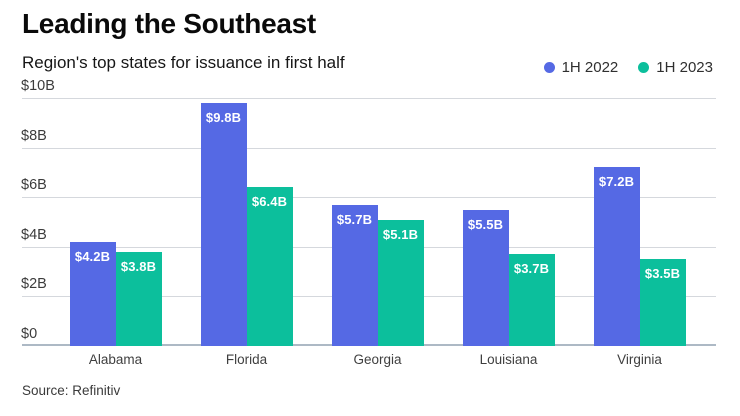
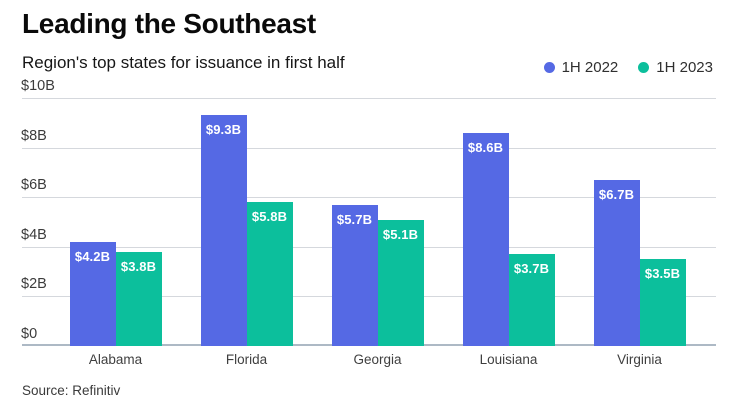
1H 2022/Florida: $9.8B -> $9.3B
1H 2023/Florida: $6.4B -> $5.8B
1H 2022/Louisiana: $5.5B -> $8.6B
1H 2022/Virginia: $7.2B -> $6.7B
